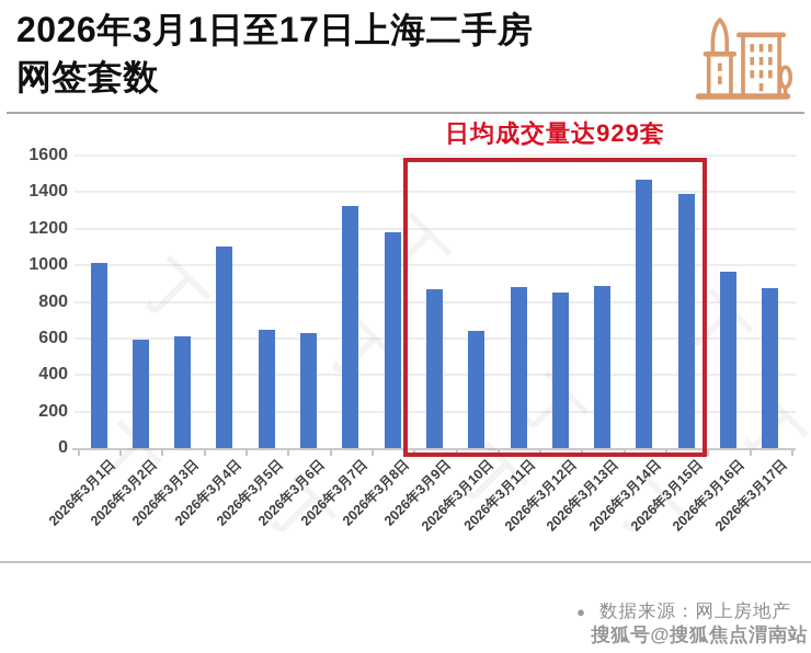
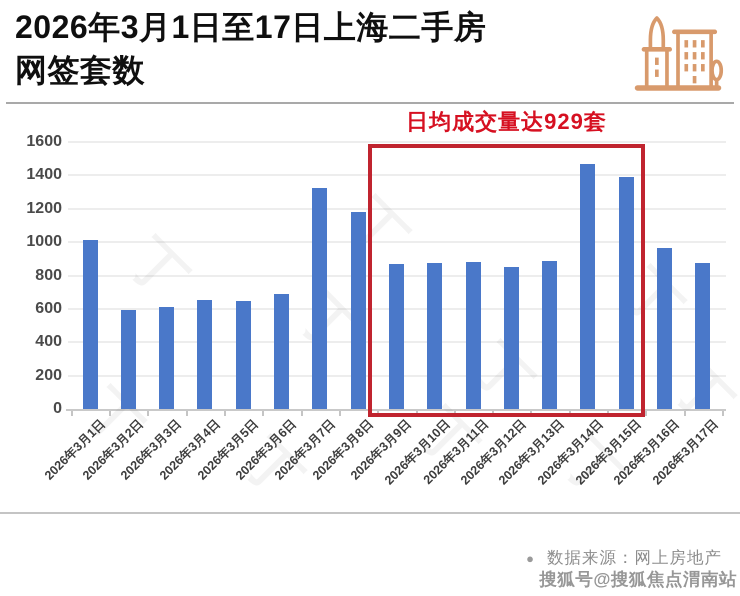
2026年3月4日: 1100 -> 660
2026年3月6日: 630 -> 690
2026年3月10日: 640 -> 870
